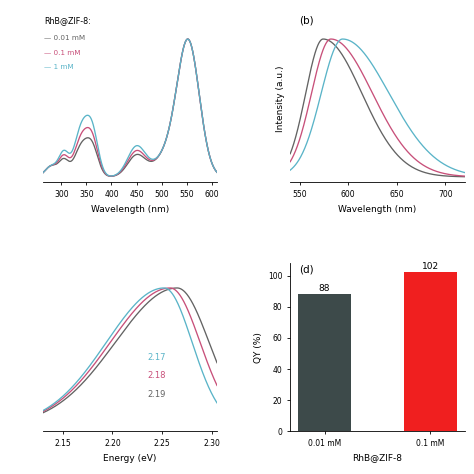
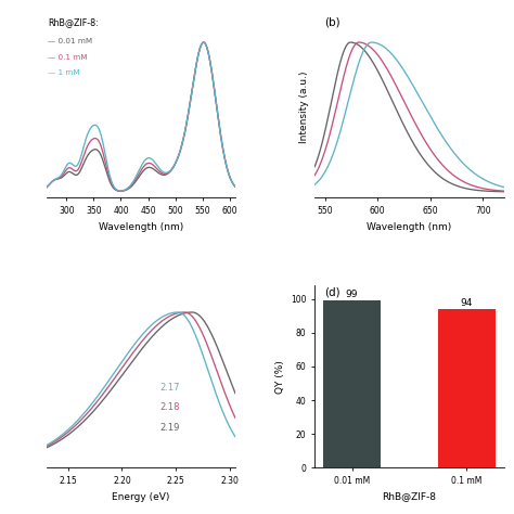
0.01 mM: 88 -> 99
0.1 mM: 102 -> 94
